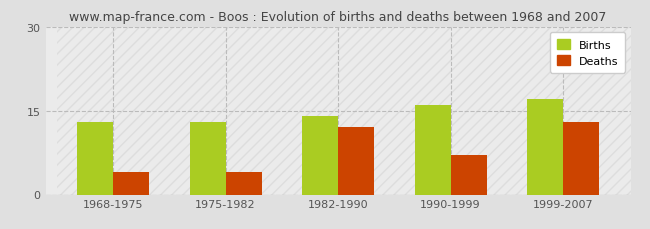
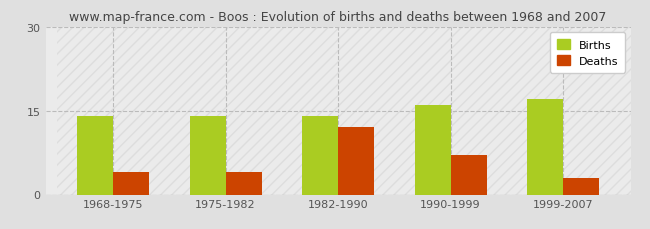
Births/1968-1975: 13 -> 14
Births/1975-1982: 13 -> 14
Deaths/1999-2007: 13 -> 3
